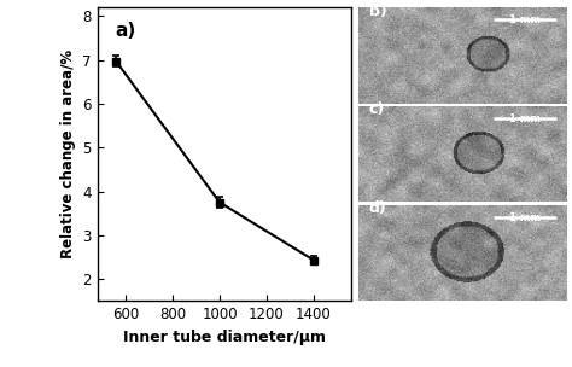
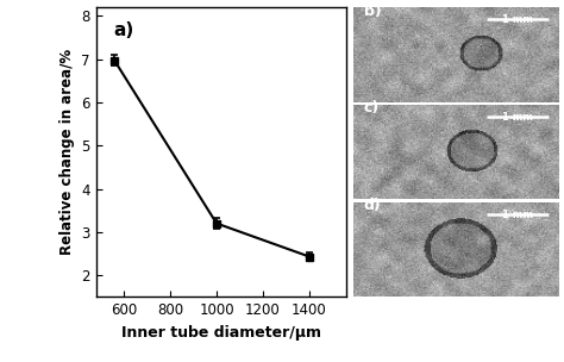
1000: 3.75 -> 3.20
